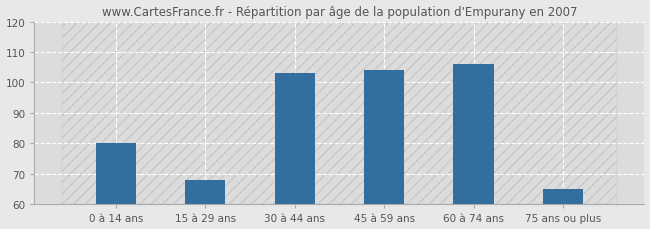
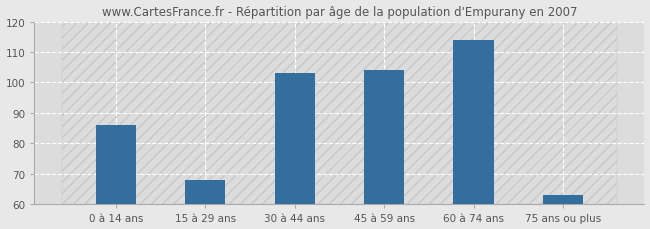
0 à 14 ans: 80 -> 86
60 à 74 ans: 106 -> 114
75 ans ou plus: 65 -> 63
